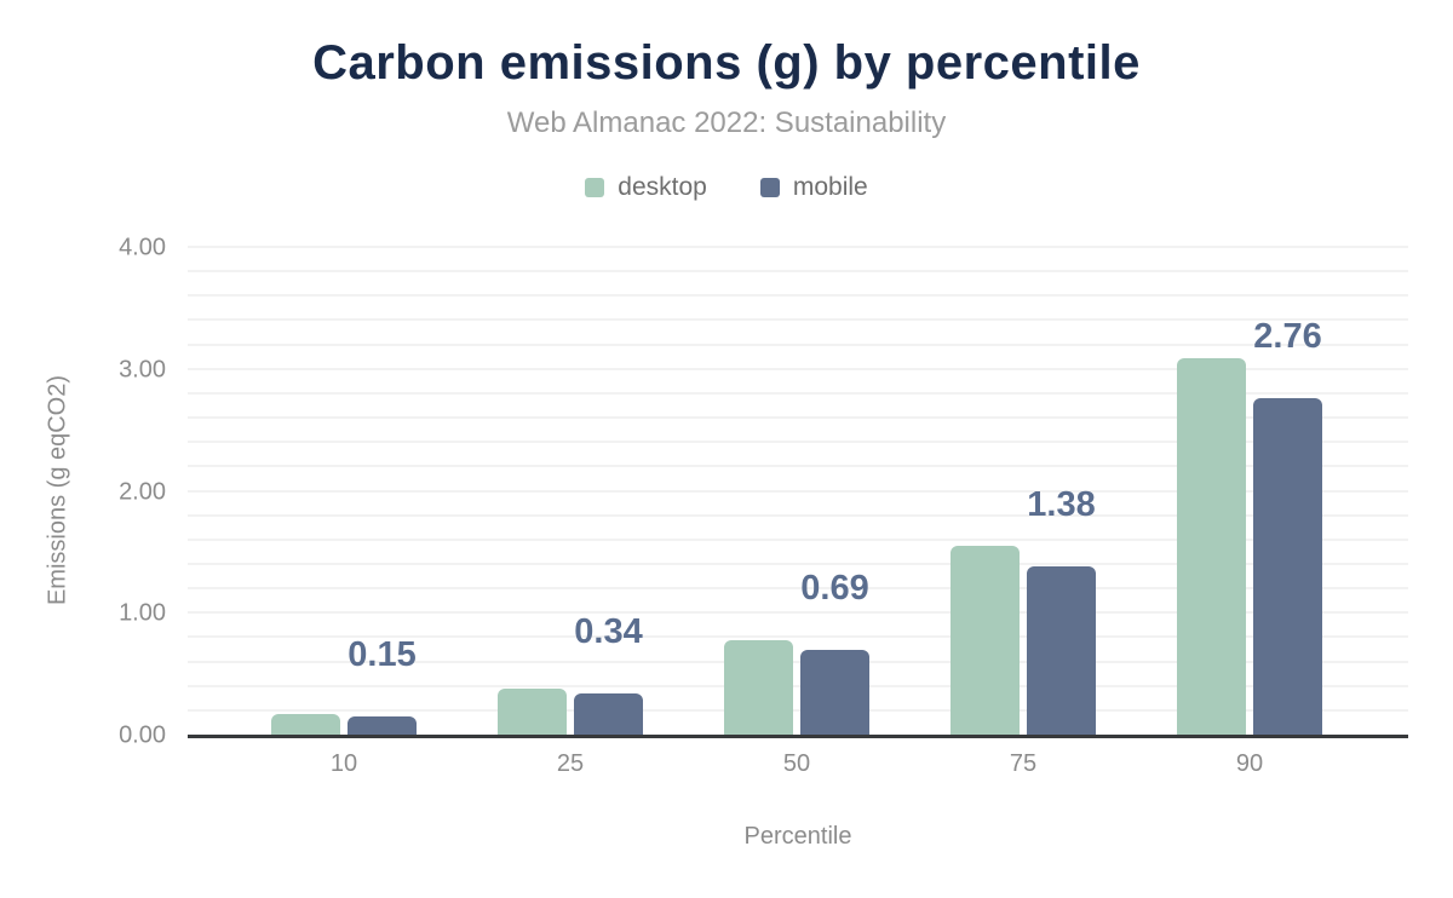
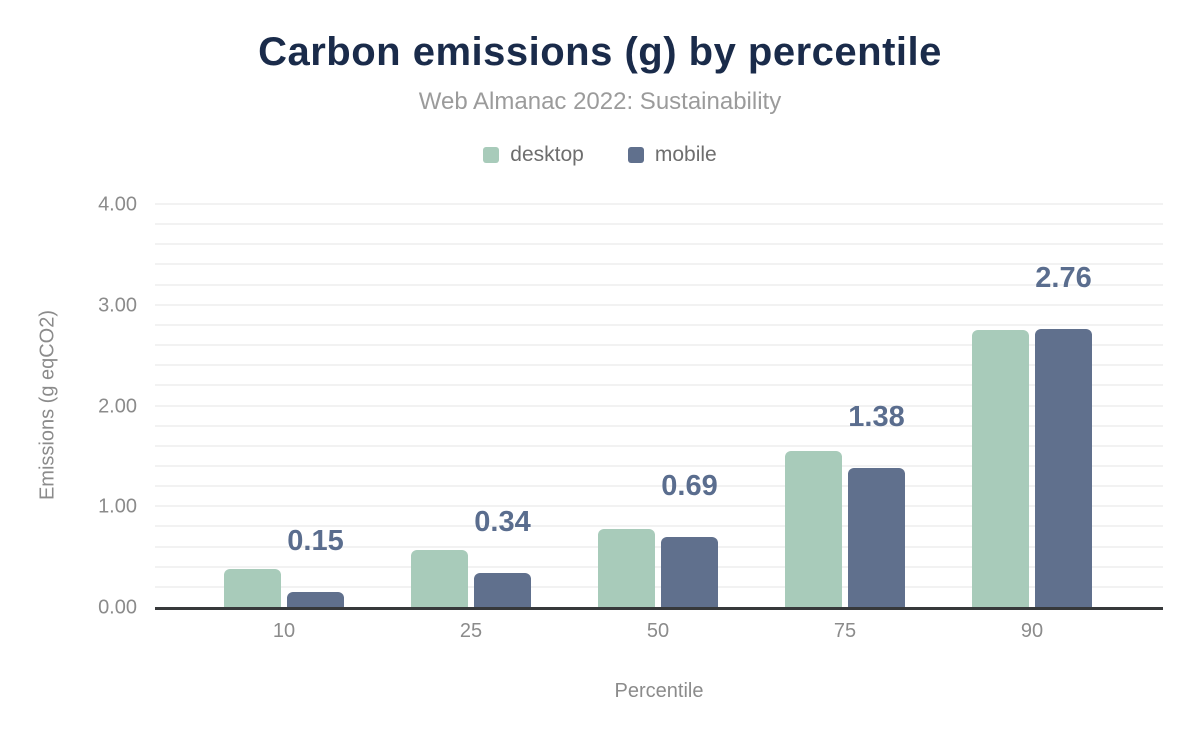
desktop/10: 0.17 -> 0.38
desktop/25: 0.38 -> 0.57
desktop/90: 3.09 -> 2.75
